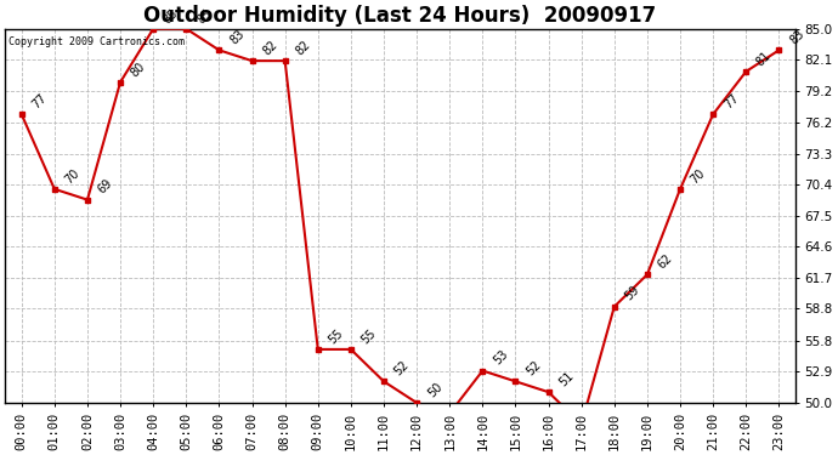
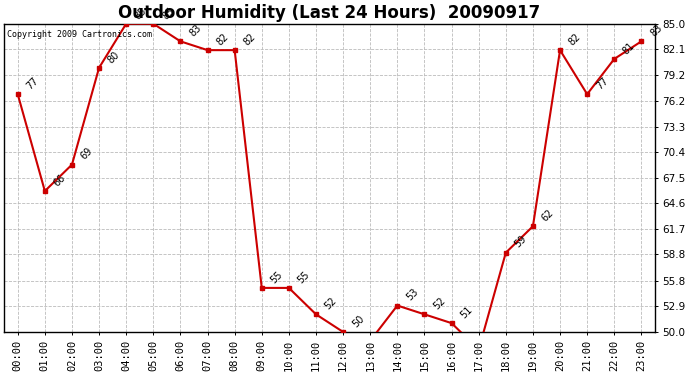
01:00: 70 -> 66
20:00: 70 -> 82
